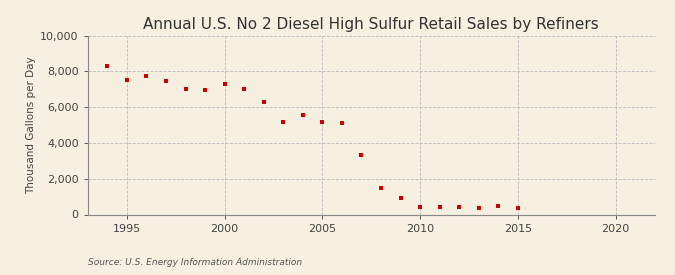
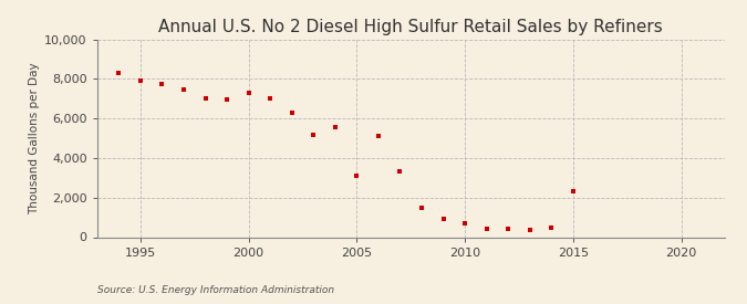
1995: 7,600 -> 7,900
2005: 5,200 -> 3,100
2010: 400 -> 700
2015: 400 -> 2,300
